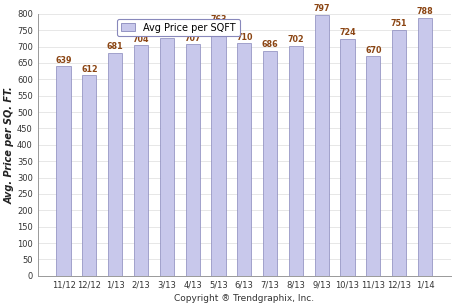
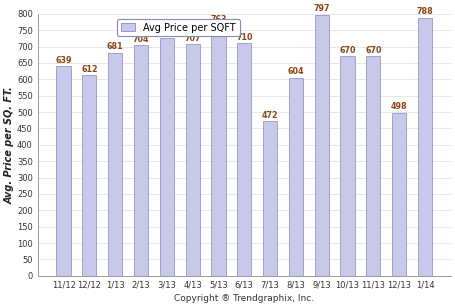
7/13: 686 -> 472
8/13: 702 -> 604
10/13: 724 -> 670
12/13: 751 -> 498
